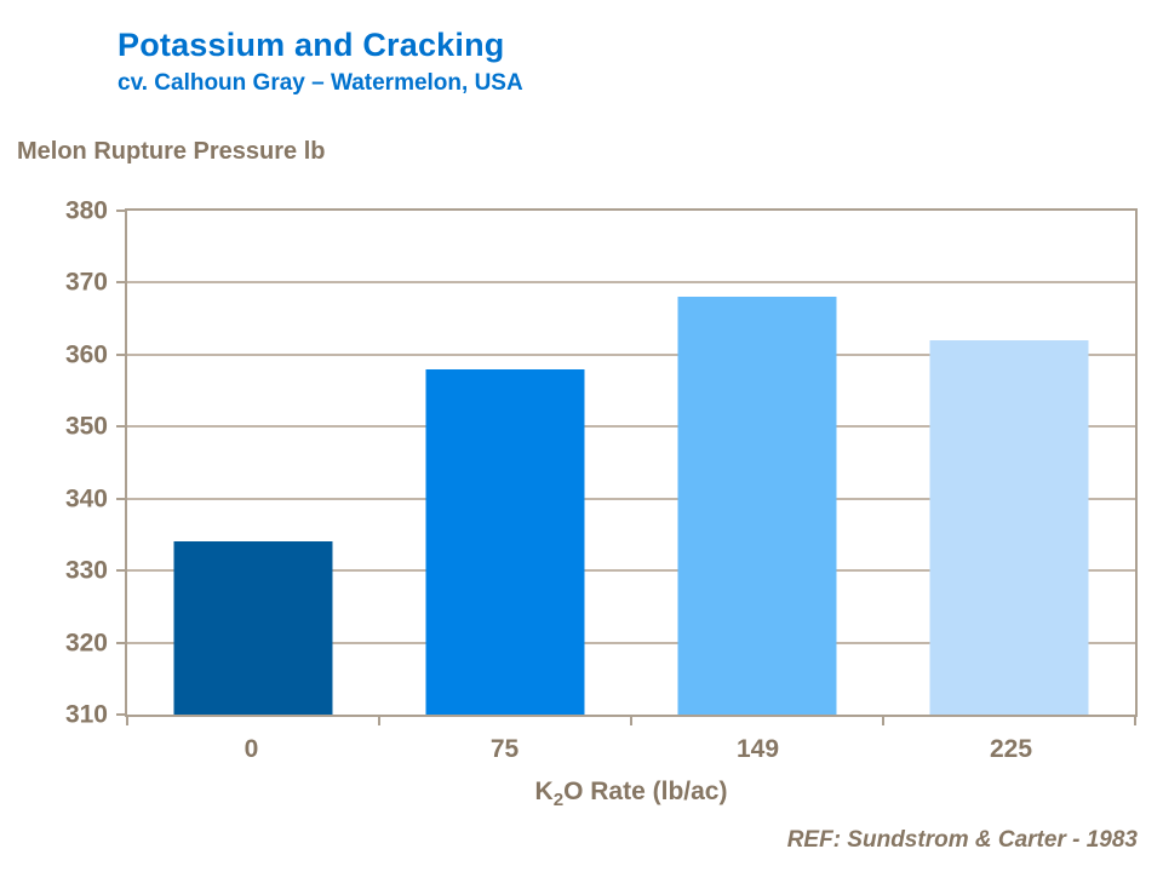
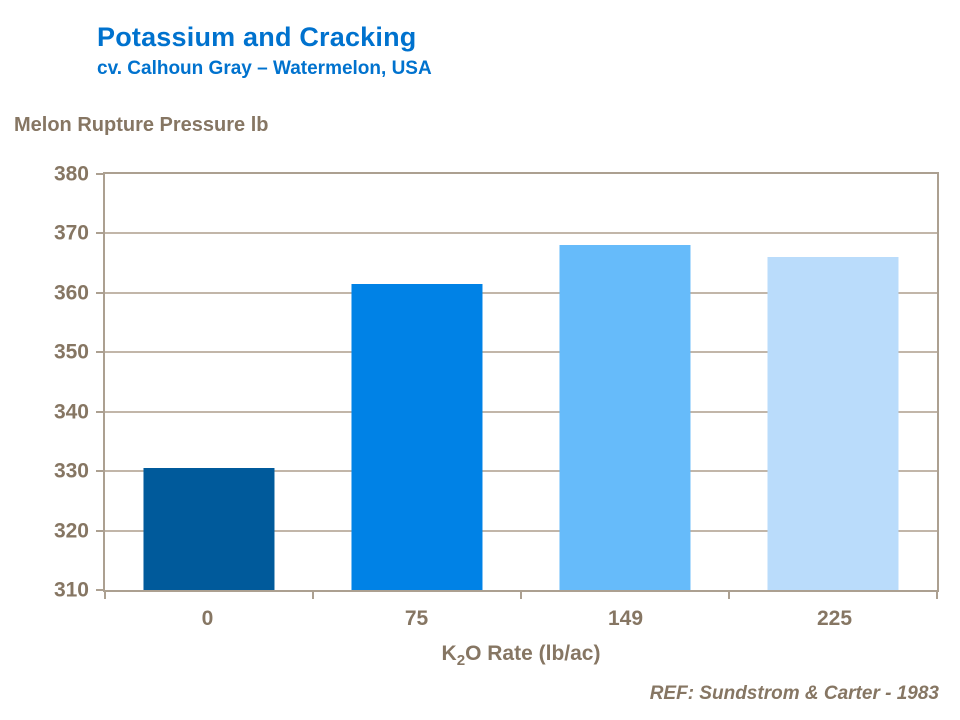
0: 334 -> 330
75: 358 -> 362
225: 362 -> 366
